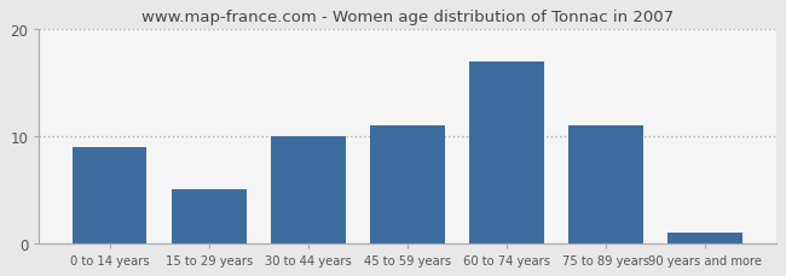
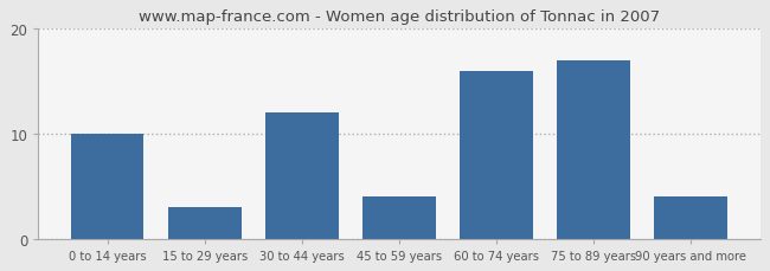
0 to 14 years: 9 -> 10
15 to 29 years: 5 -> 3
30 to 44 years: 10 -> 12
45 to 59 years: 11 -> 4
60 to 74 years: 17 -> 16
75 to 89 years: 11 -> 17
90 years and more: 1 -> 4
